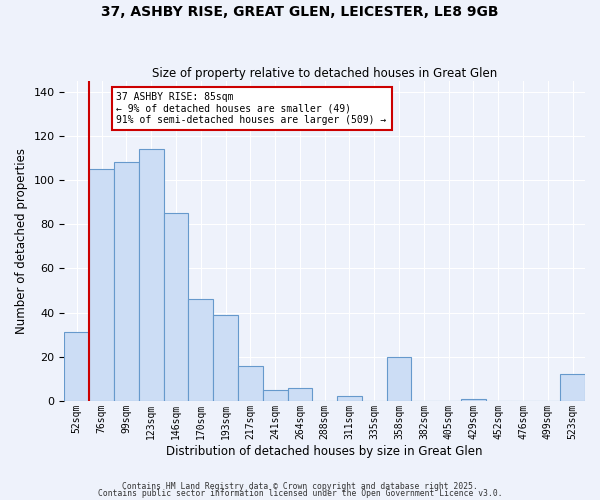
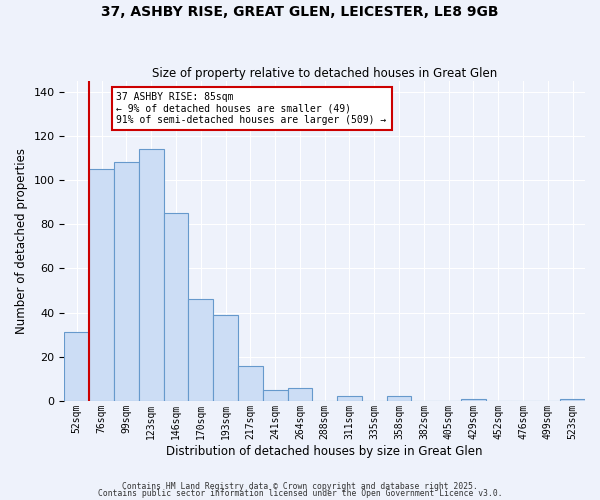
358sqm: 20 -> 2
523sqm: 12 -> 1
